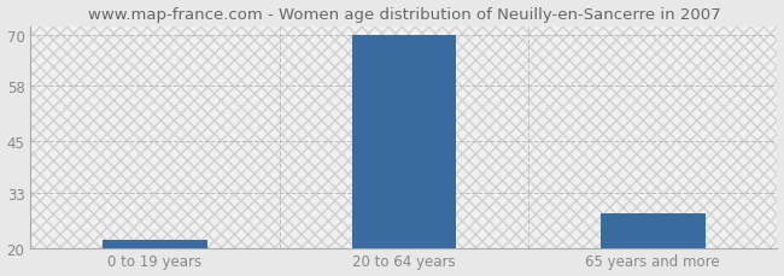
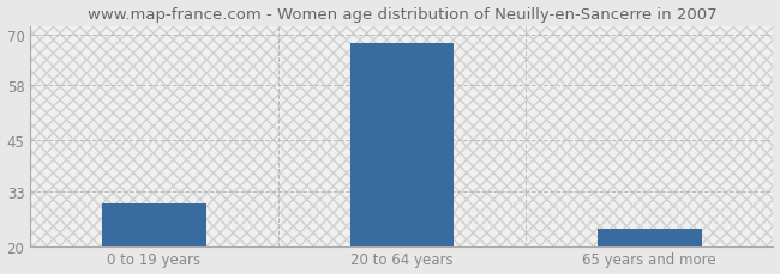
0 to 19 years: 22 -> 30
20 to 64 years: 70 -> 68
65 years and more: 28 -> 24
